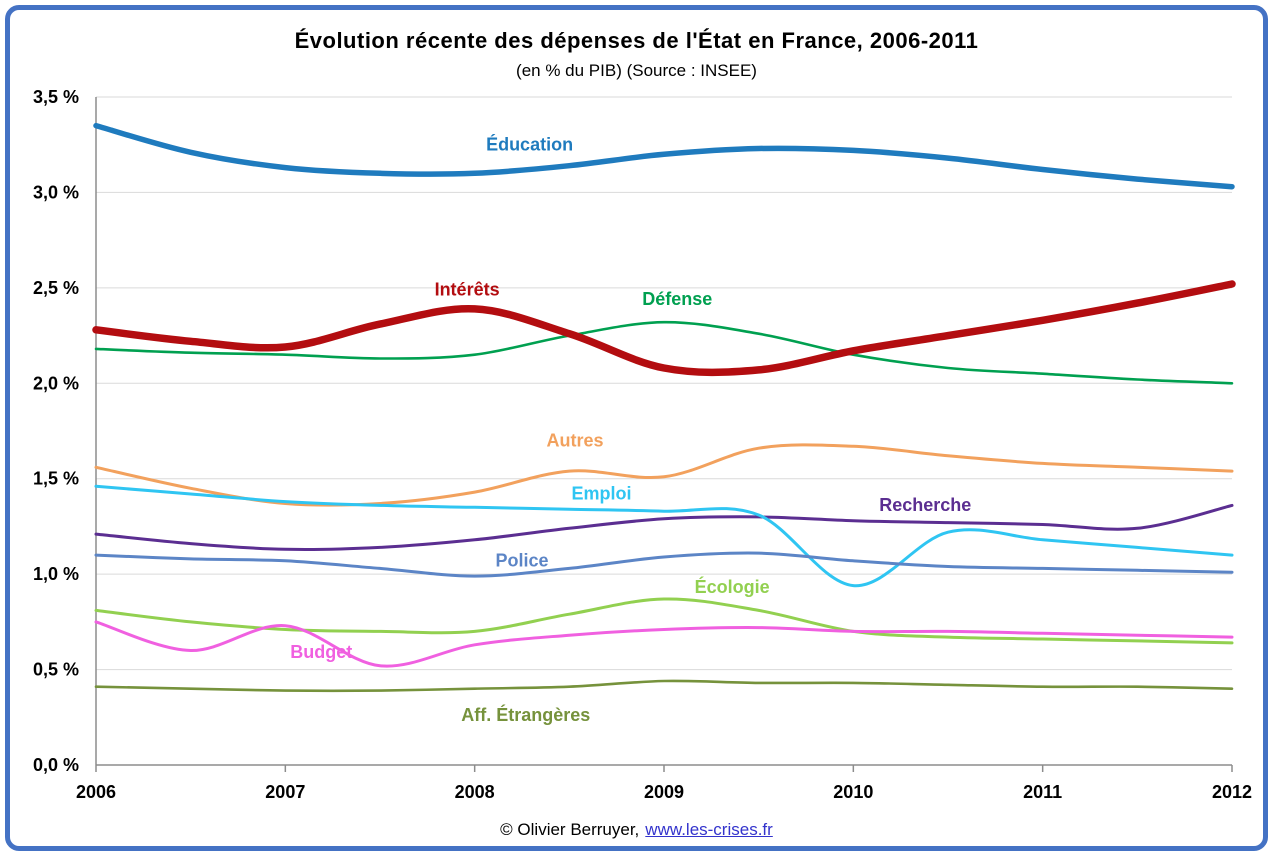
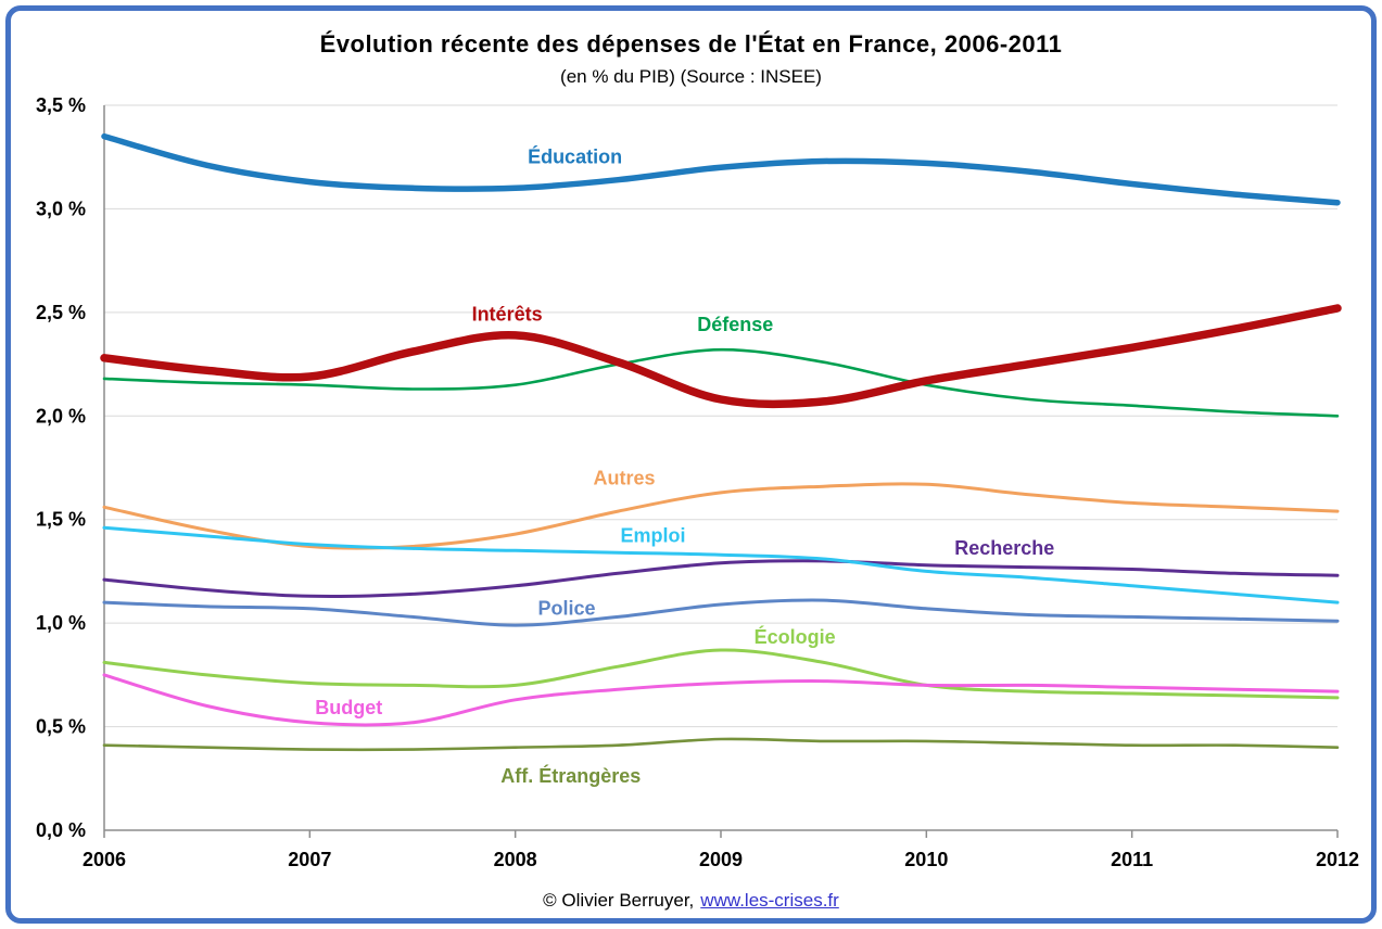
Budget/2007: 0,73% -> 0,52%
Autres/2009: 1,51% -> 1,63%
Emploi/2010: 0,94% -> 1,25%
Recherche/2012: 1,36% -> 1,23%
